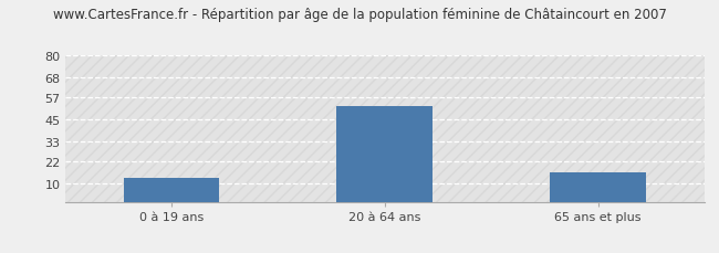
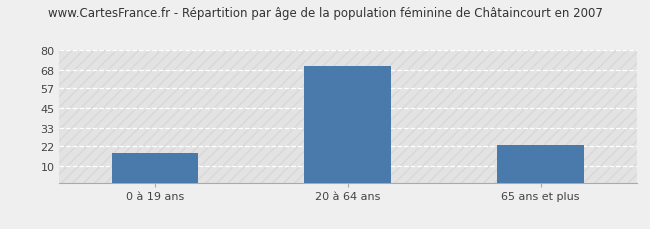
0 à 19 ans: 13 -> 18
20 à 64 ans: 52 -> 70
65 ans et plus: 16 -> 23
